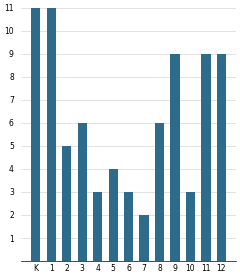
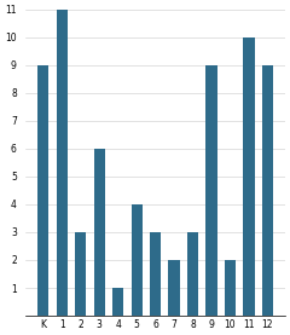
K: 11 -> 9
2: 5 -> 3
4: 3 -> 1
8: 6 -> 3
10: 3 -> 2
11: 9 -> 10
